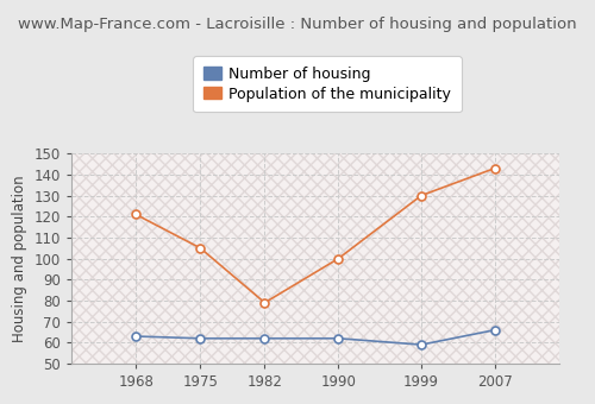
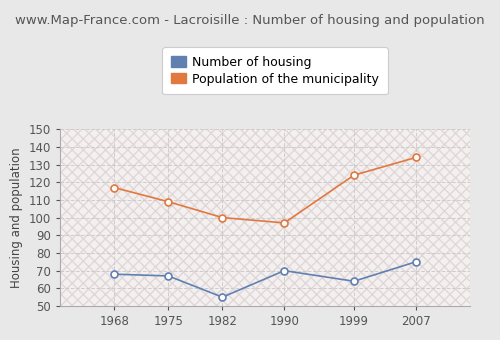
Number of housing/1968: 63 -> 68
Population of the municipality/1968: 121 -> 117
Number of housing/1975: 62 -> 67
Population of the municipality/1975: 105 -> 109
Number of housing/1982: 62 -> 55
Population of the municipality/1982: 79 -> 100
Number of housing/1990: 62 -> 70
Population of the municipality/1990: 100 -> 97
Number of housing/1999: 59 -> 64
Population of the municipality/1999: 130 -> 124
Number of housing/2007: 66 -> 75
Population of the municipality/2007: 143 -> 134
